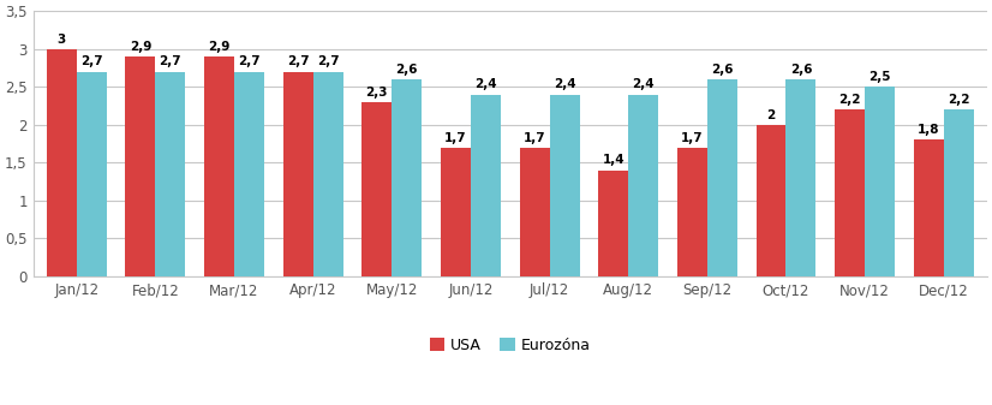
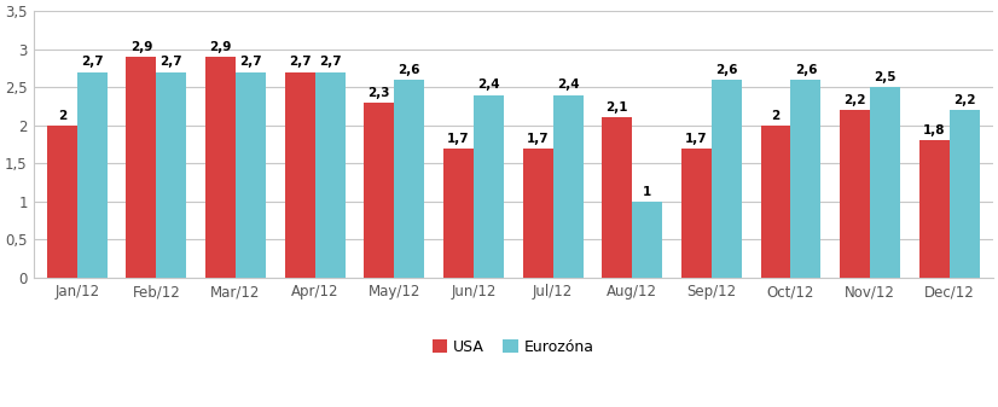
USA/Jan/12: 3 -> 2
USA/Aug/12: 1,4 -> 2,1
Eurozóna/Aug/12: 2,4 -> 1
